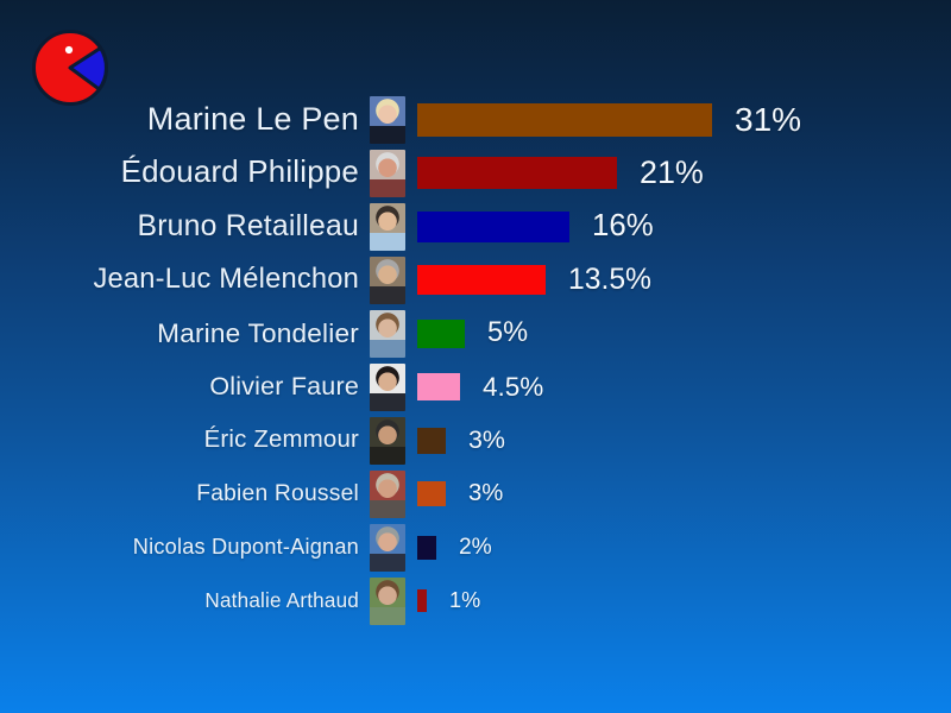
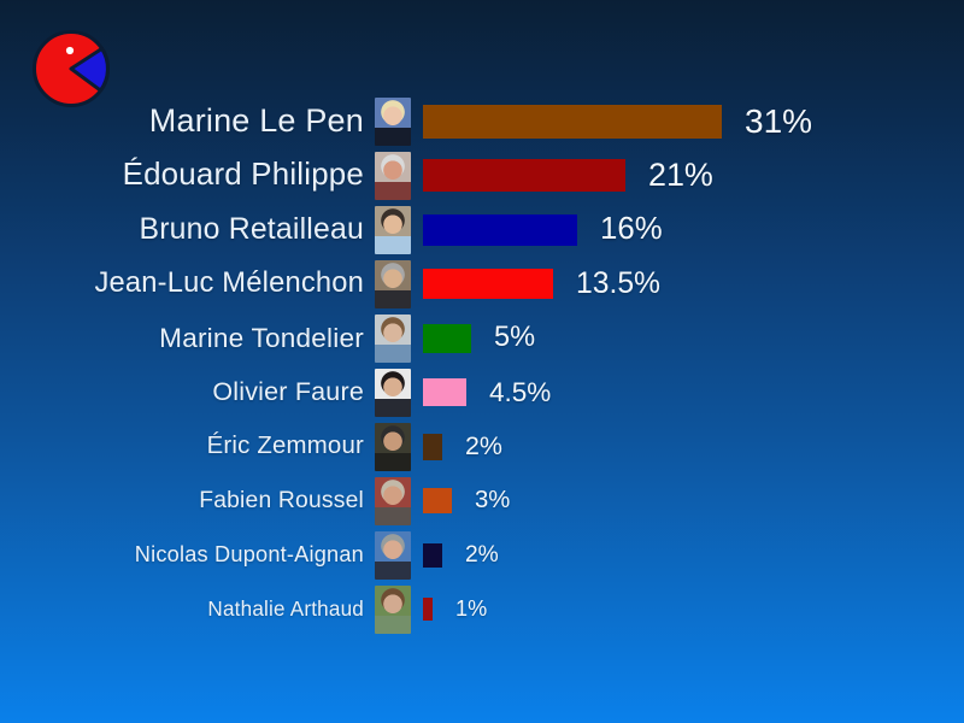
Éric Zemmour: 3% -> 2%
